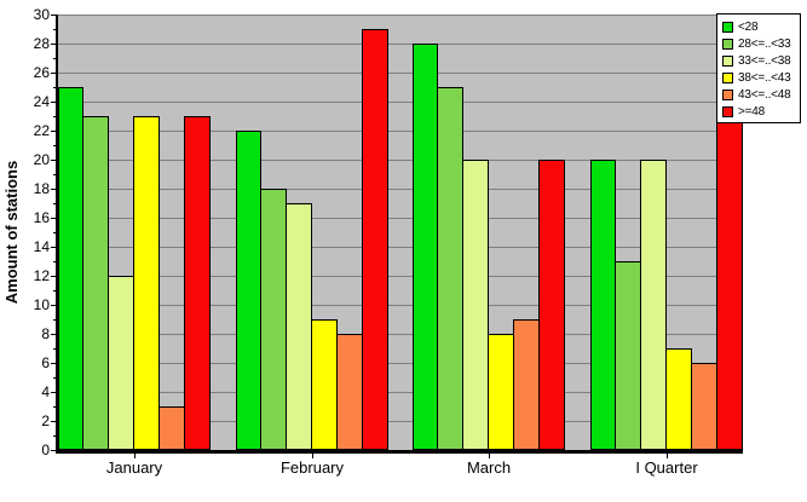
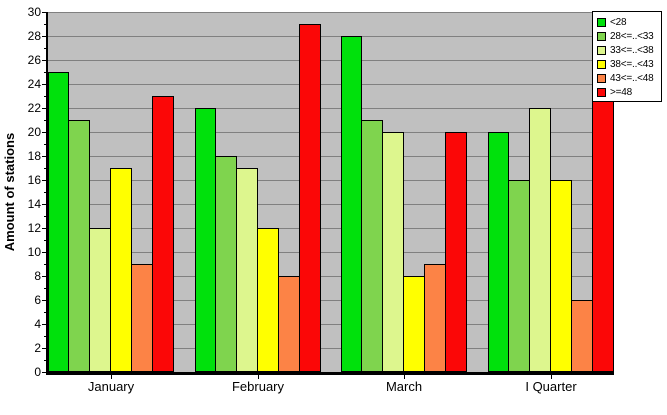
28<=..<33/January: 23 -> 21
38<=..<43/January: 23 -> 17
43<=..<48/January: 3 -> 9
38<=..<43/February: 9 -> 12
28<=..<33/March: 25 -> 21
28<=..<33/I Quarter: 13 -> 16
33<=..<38/I Quarter: 20 -> 22
38<=..<43/I Quarter: 7 -> 16
